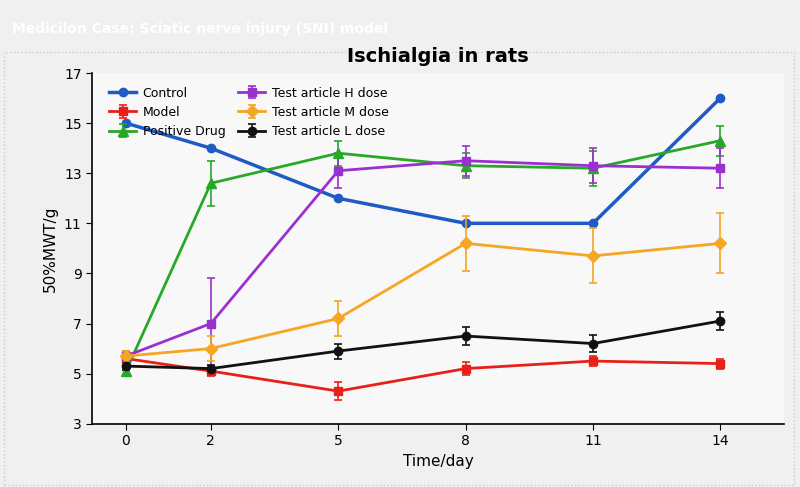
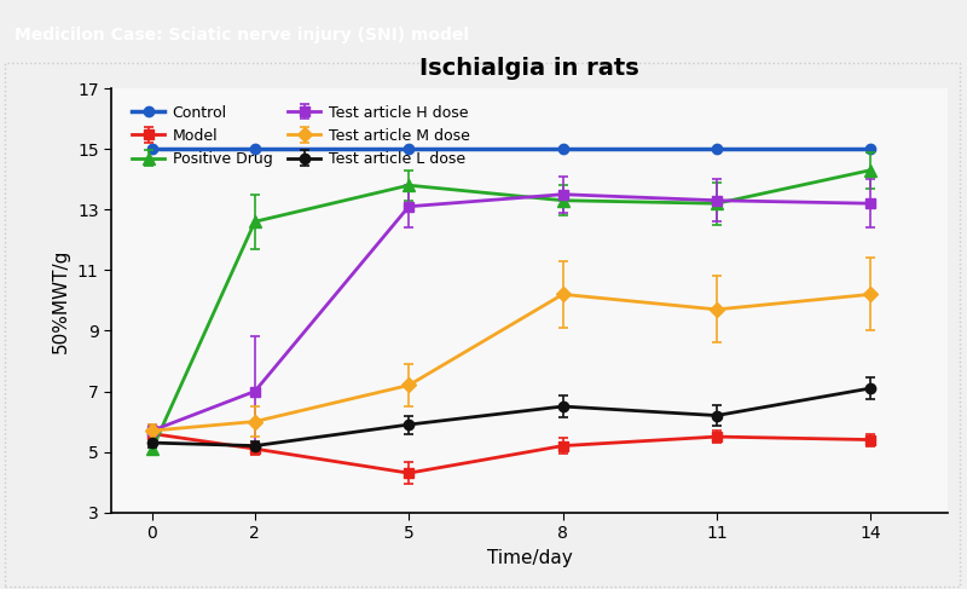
Control/2: 14 -> 15
Control/5: 12 -> 15
Control/8: 11 -> 15
Control/11: 11 -> 15
Control/14: 16 -> 15
